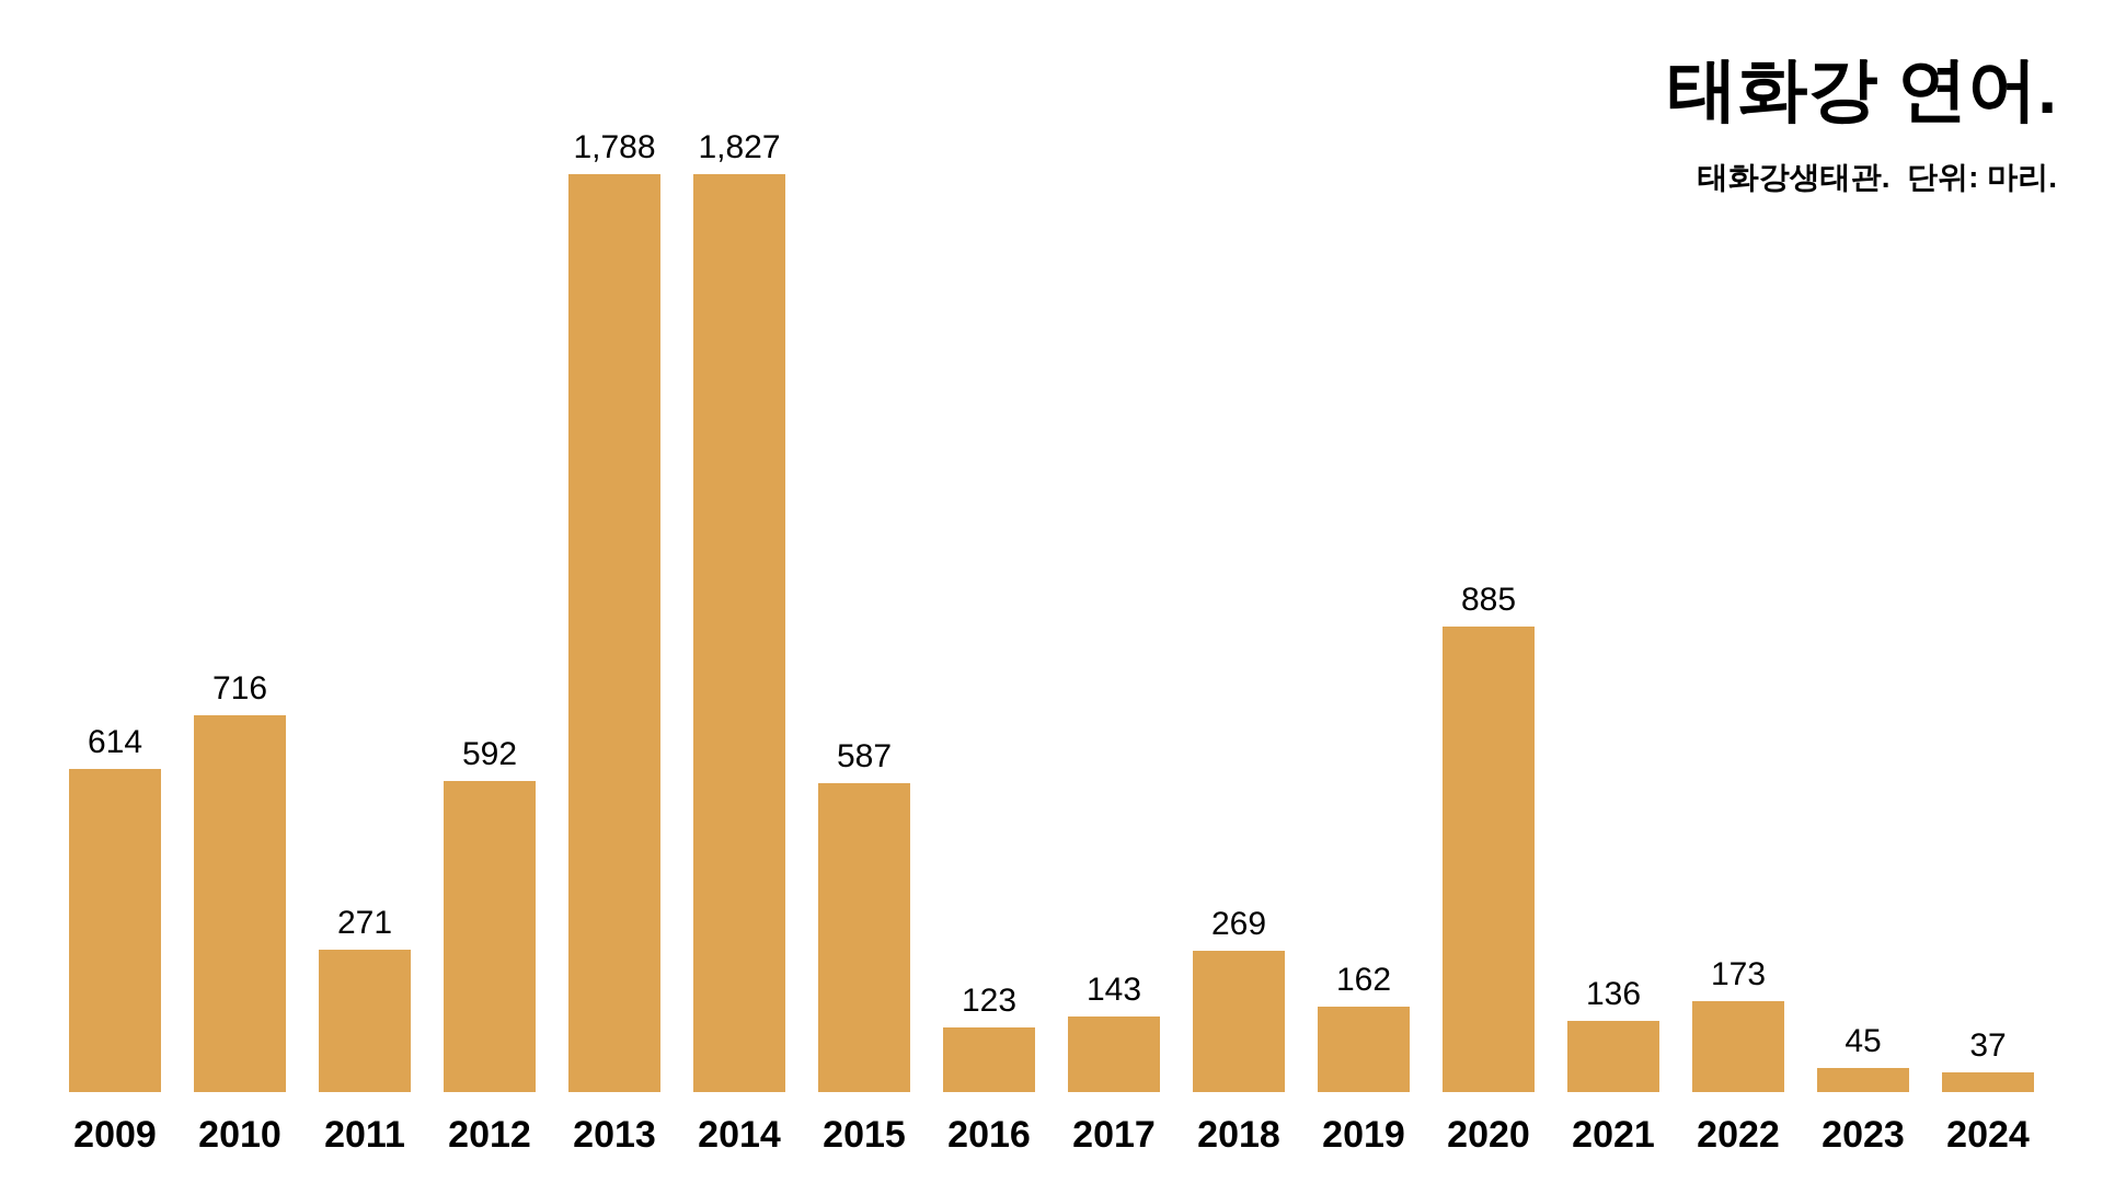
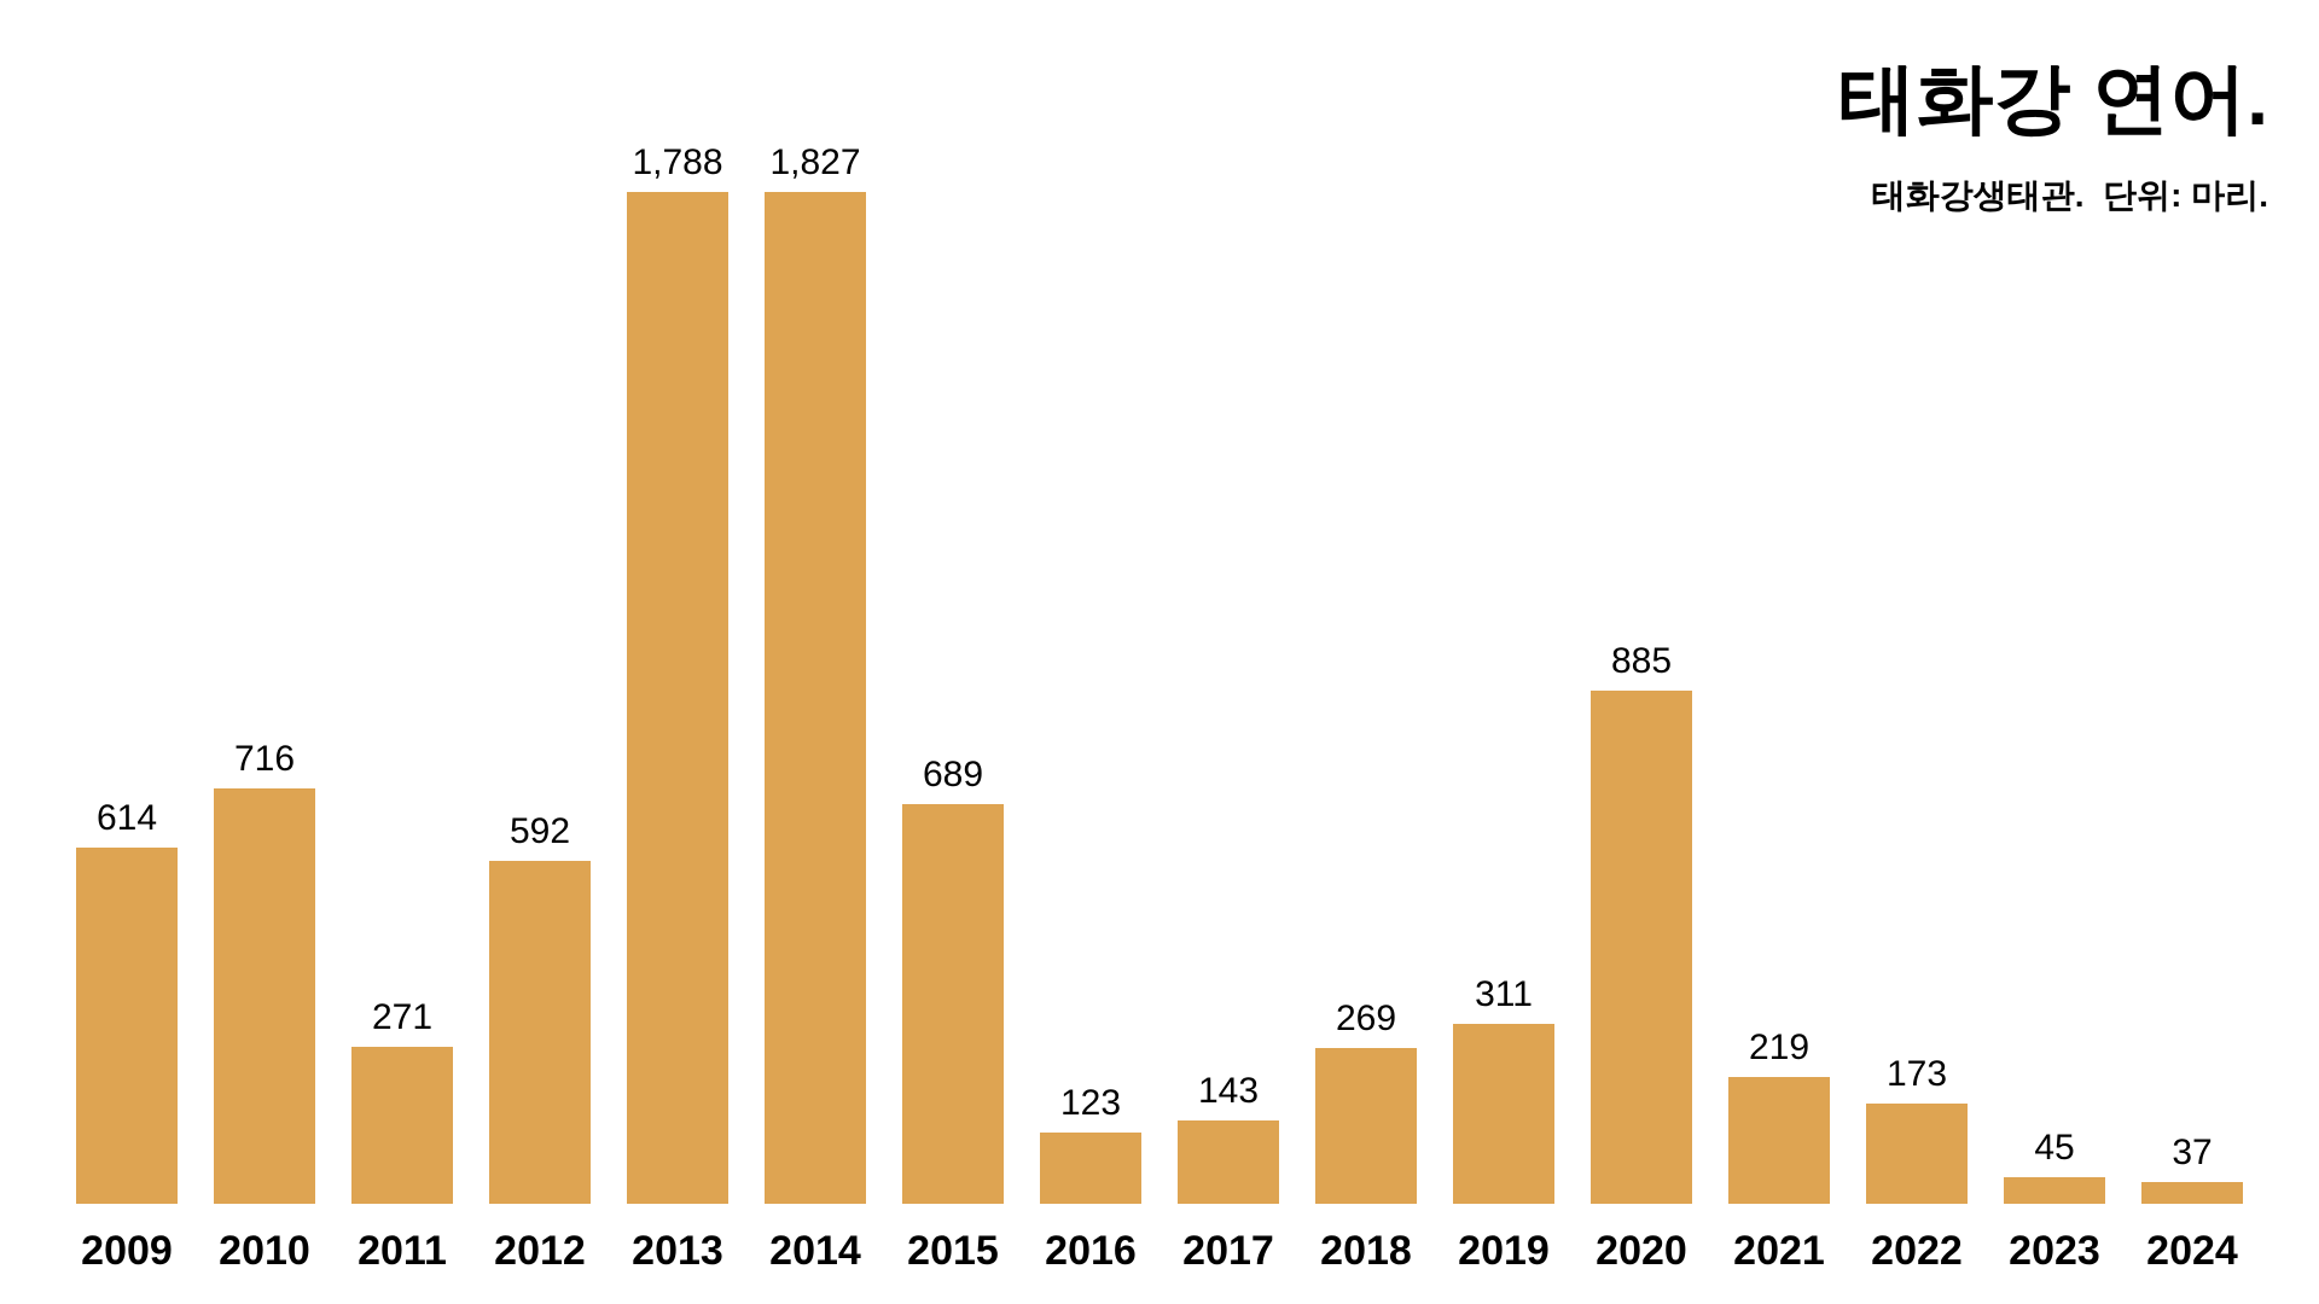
2015: 587 -> 689
2019: 162 -> 311
2021: 136 -> 219
